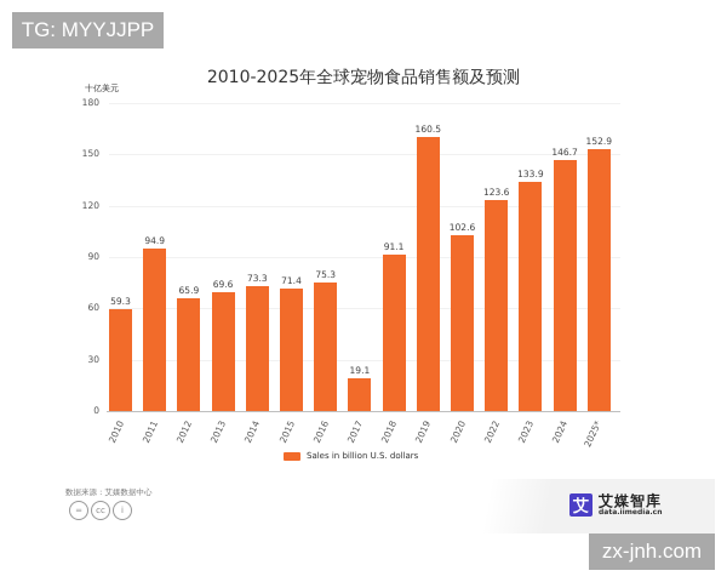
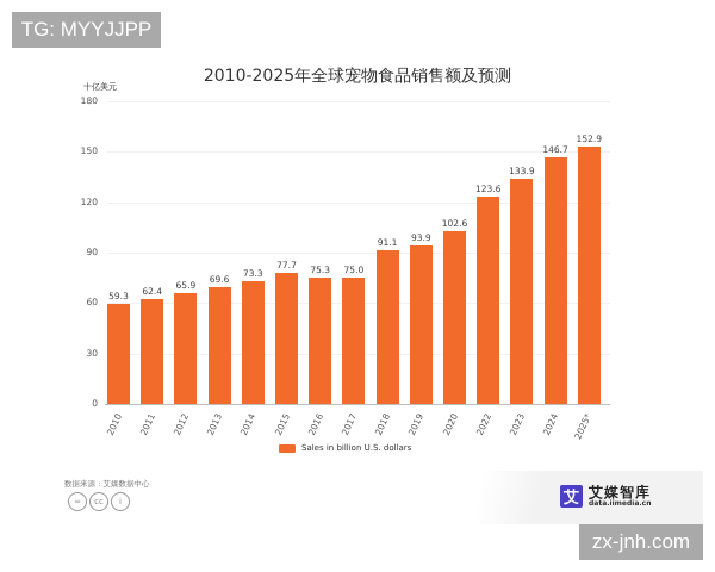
2011: 94.9 -> 62.4
2015: 71.4 -> 77.7
2017: 19.1 -> 75.0
2019: 160.5 -> 93.9
